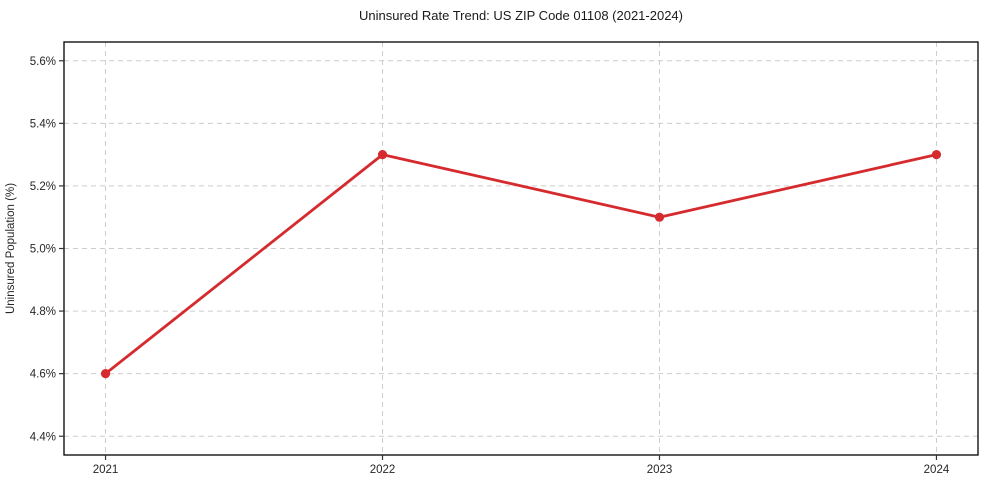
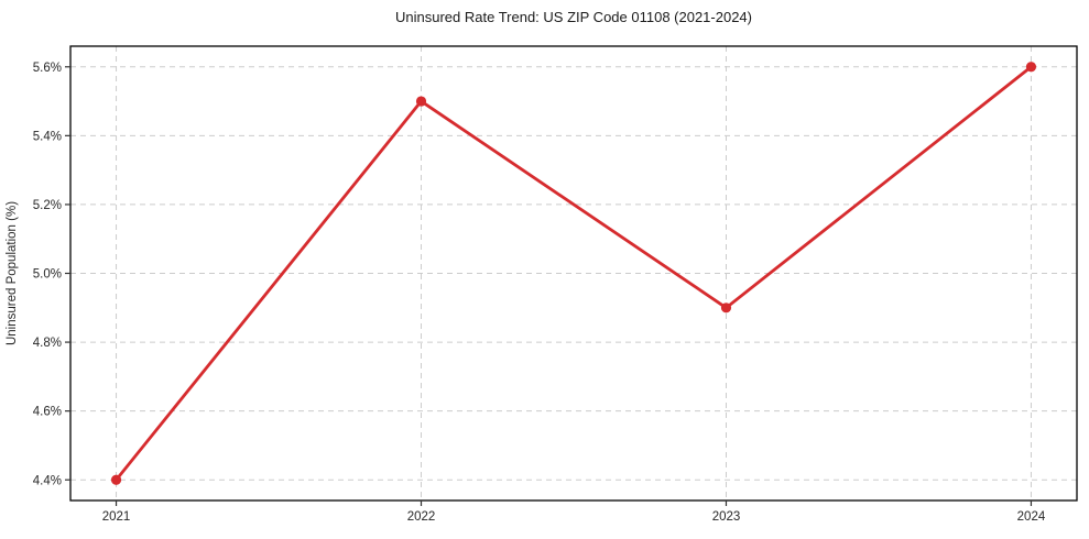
2021: 4.6% -> 4.4%
2022: 5.3% -> 5.5%
2023: 5.1% -> 4.9%
2024: 5.3% -> 5.6%
